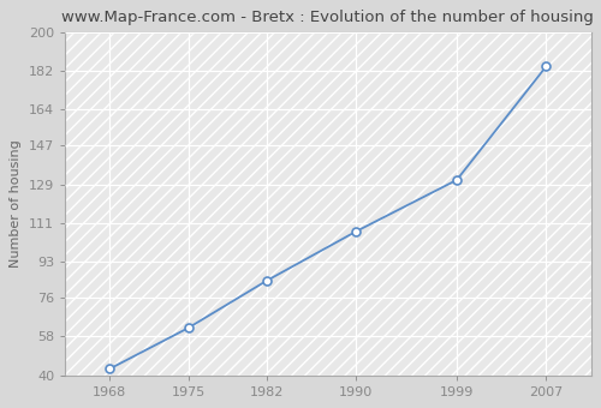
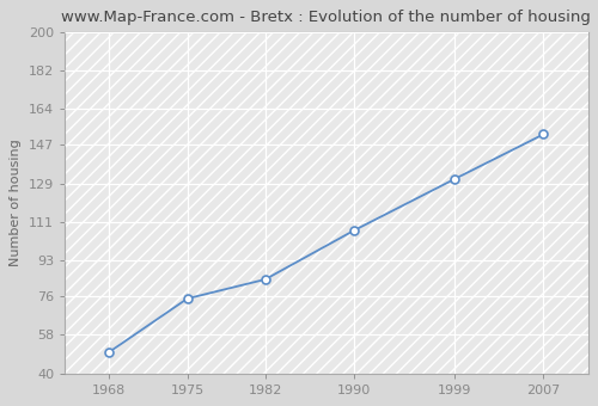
1968: 43 -> 50
1975: 62 -> 75
2007: 184 -> 152
